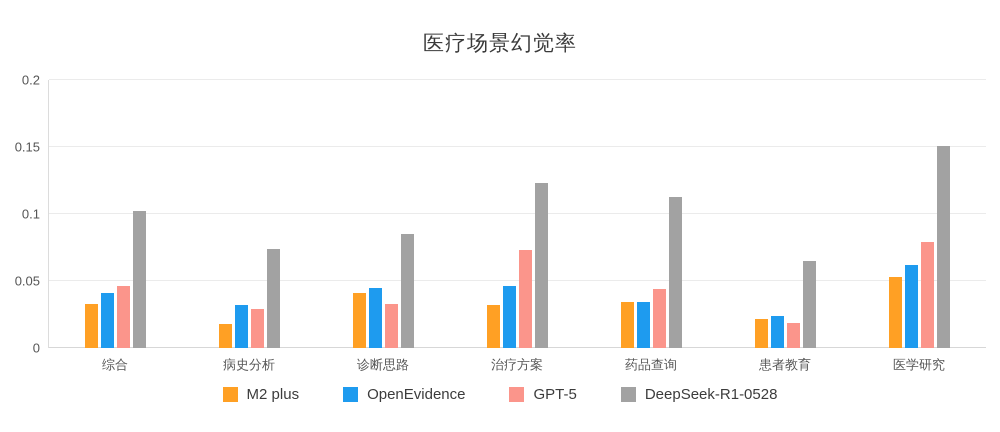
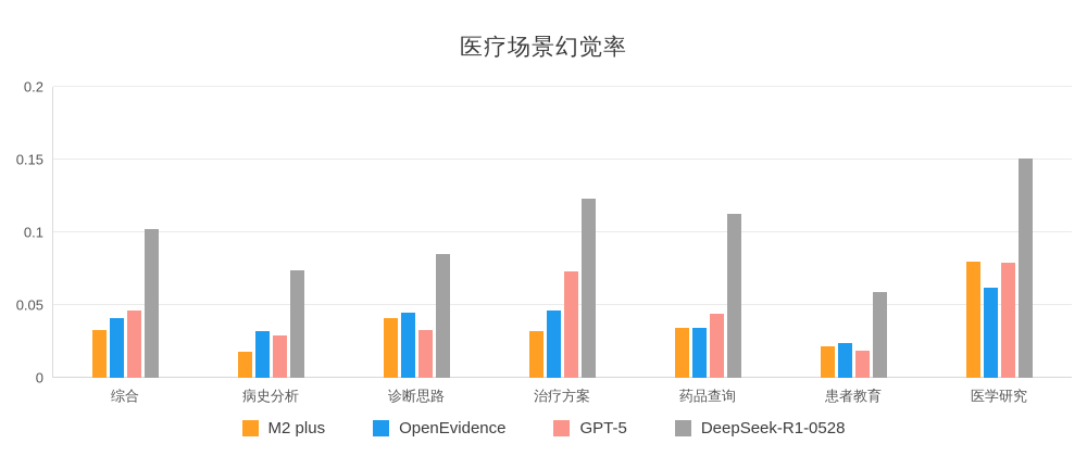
DeepSeek-R1-0528/患者教育: 0.065 -> 0.059
M2 plus/医学研究: 0.053 -> 0.080
